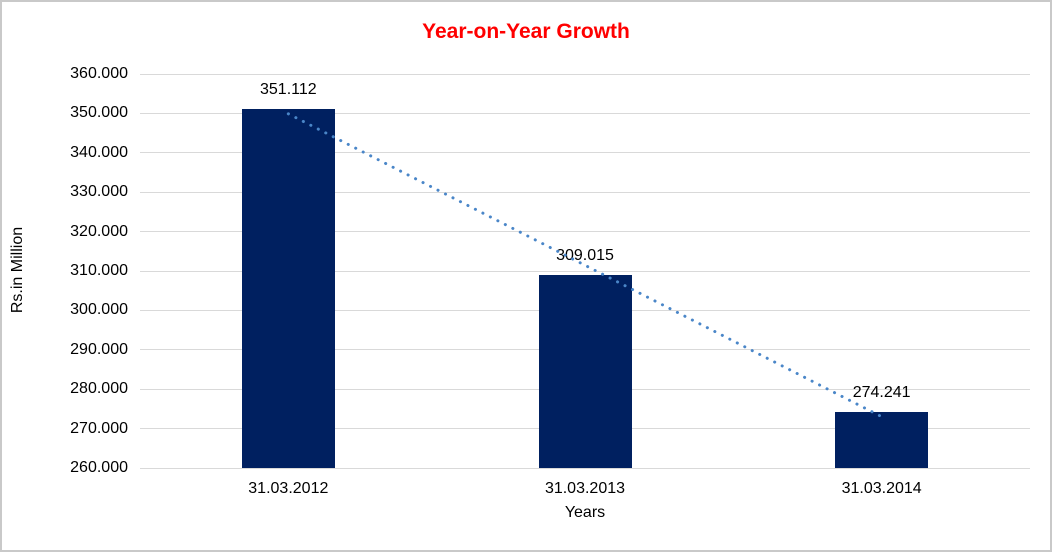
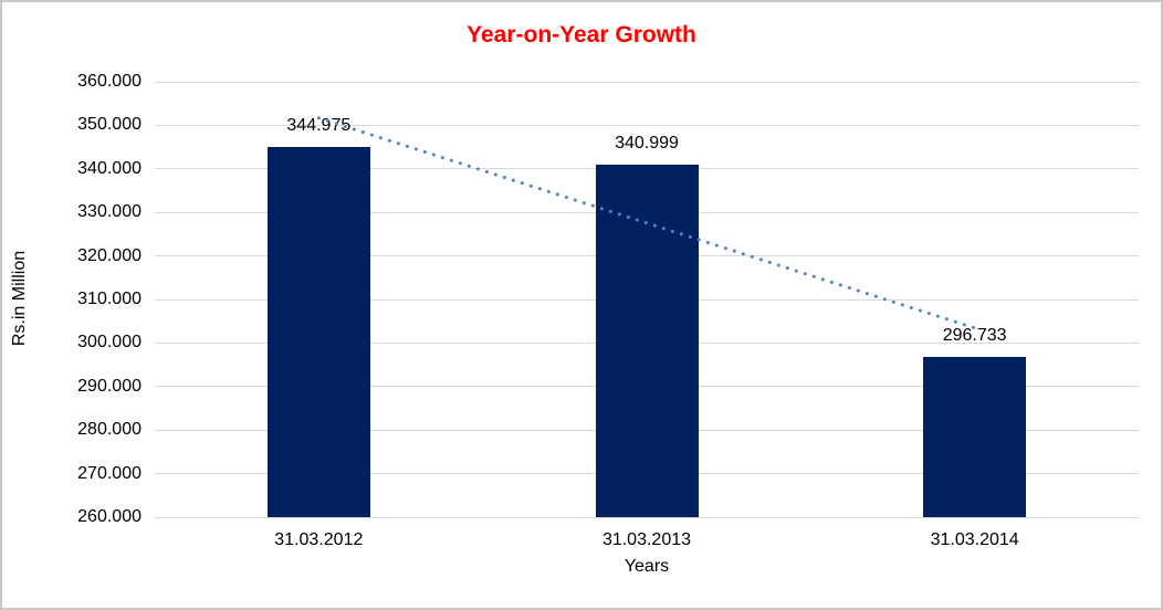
31.03.2012: 351.112 -> 344.975
31.03.2013: 309.015 -> 340.999
31.03.2014: 274.241 -> 296.733
